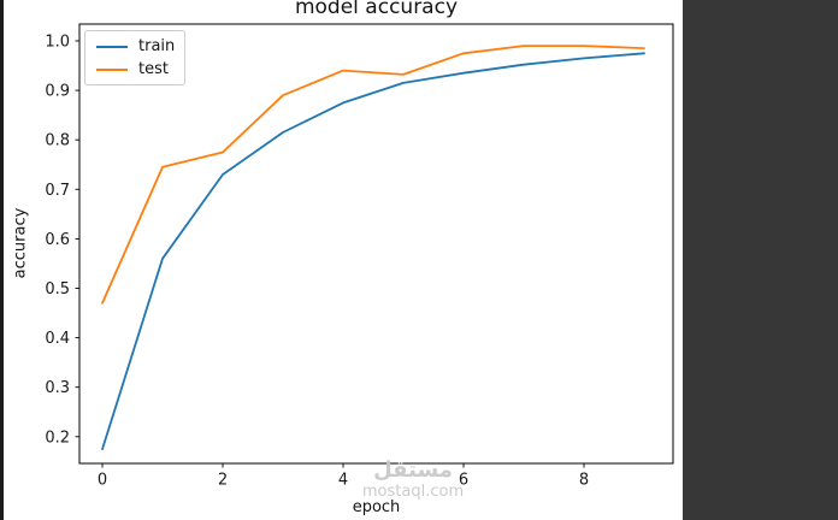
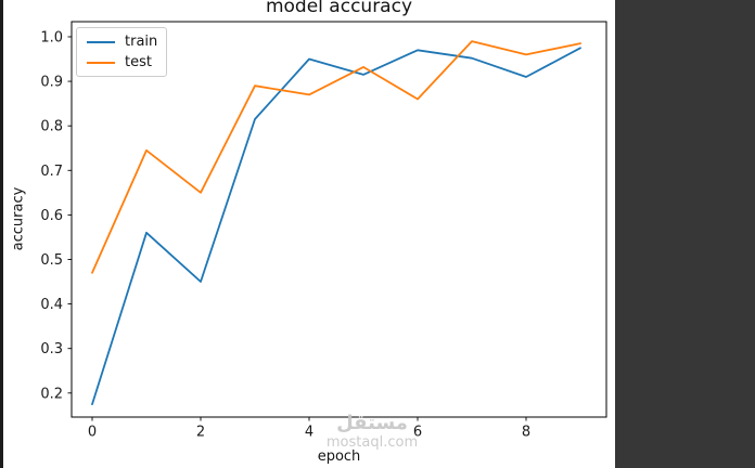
train/2: 0.73 -> 0.45
test/2: 0.78 -> 0.65
train/4: 0.88 -> 0.95
test/4: 0.94 -> 0.87
train/6: 0.94 -> 0.97
test/6: 0.97 -> 0.86
train/8: 0.96 -> 0.91
test/8: 0.99 -> 0.96
